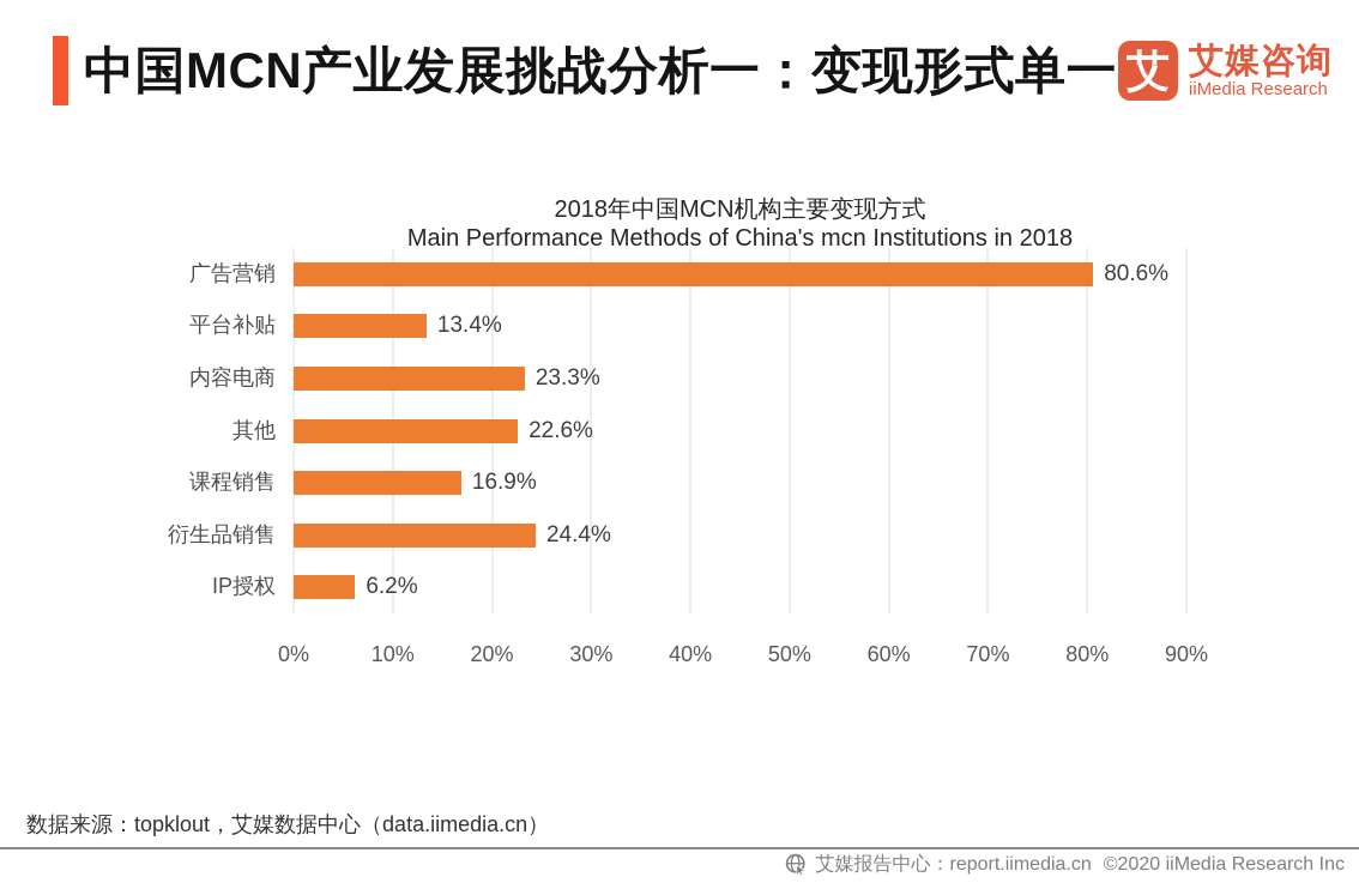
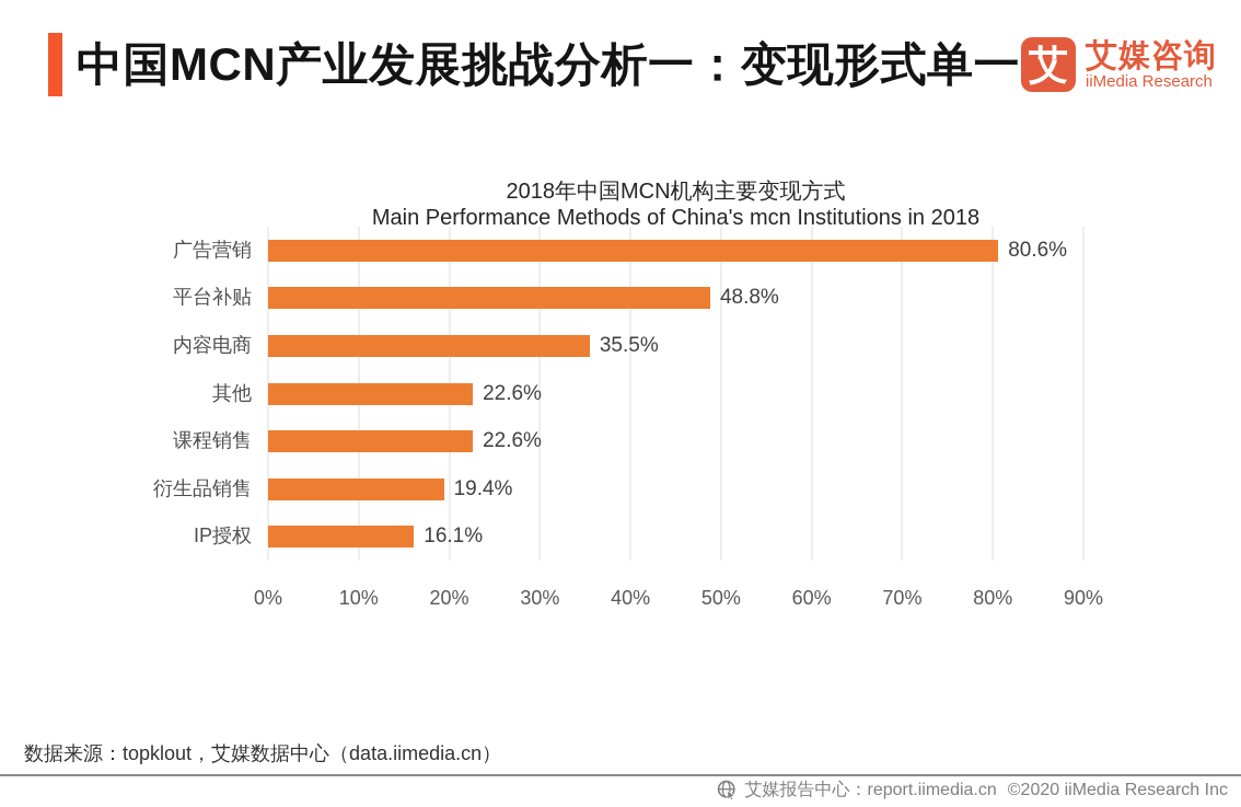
平台补贴: 13.4% -> 48.8%
内容电商: 23.3% -> 35.5%
课程销售: 16.9% -> 22.6%
衍生品销售: 24.4% -> 19.4%
IP授权: 6.2% -> 16.1%
